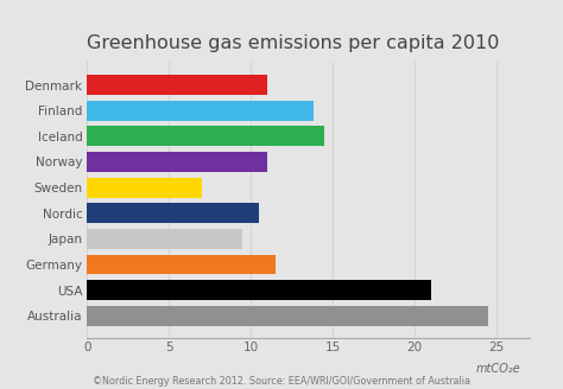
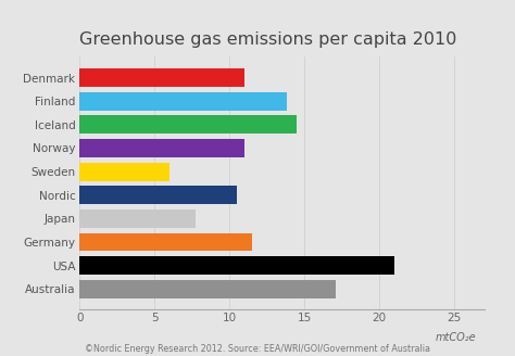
Sweden: 7.0 -> 6.0
Japan: 9.5 -> 7.7
Australia: 24.5 -> 17.1
